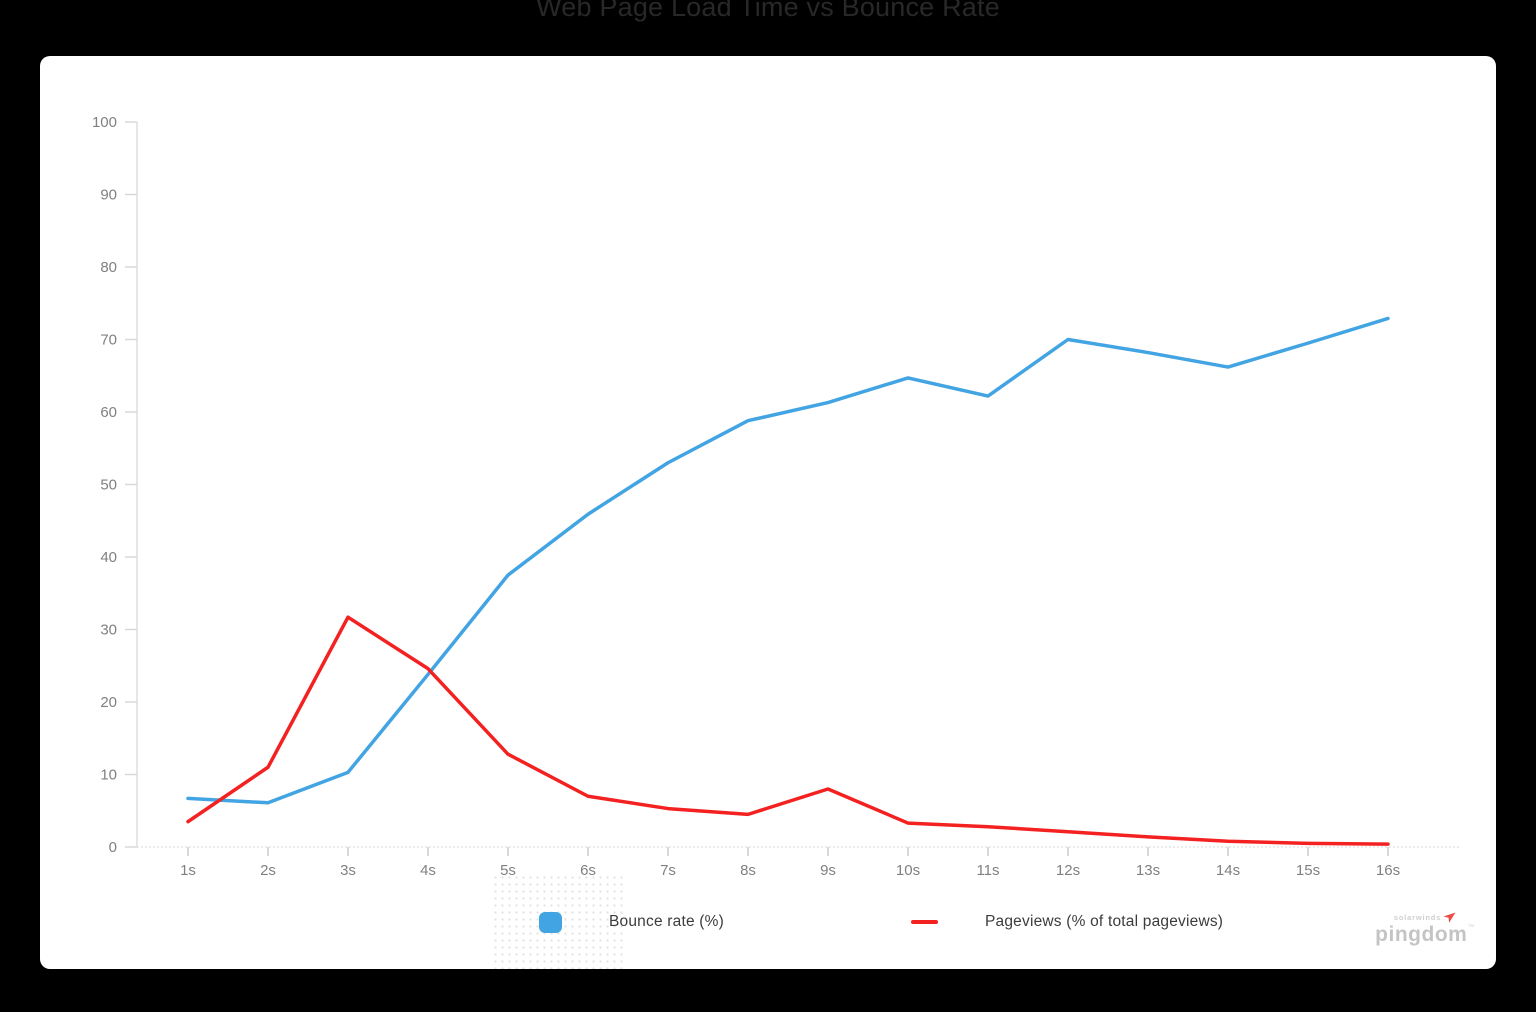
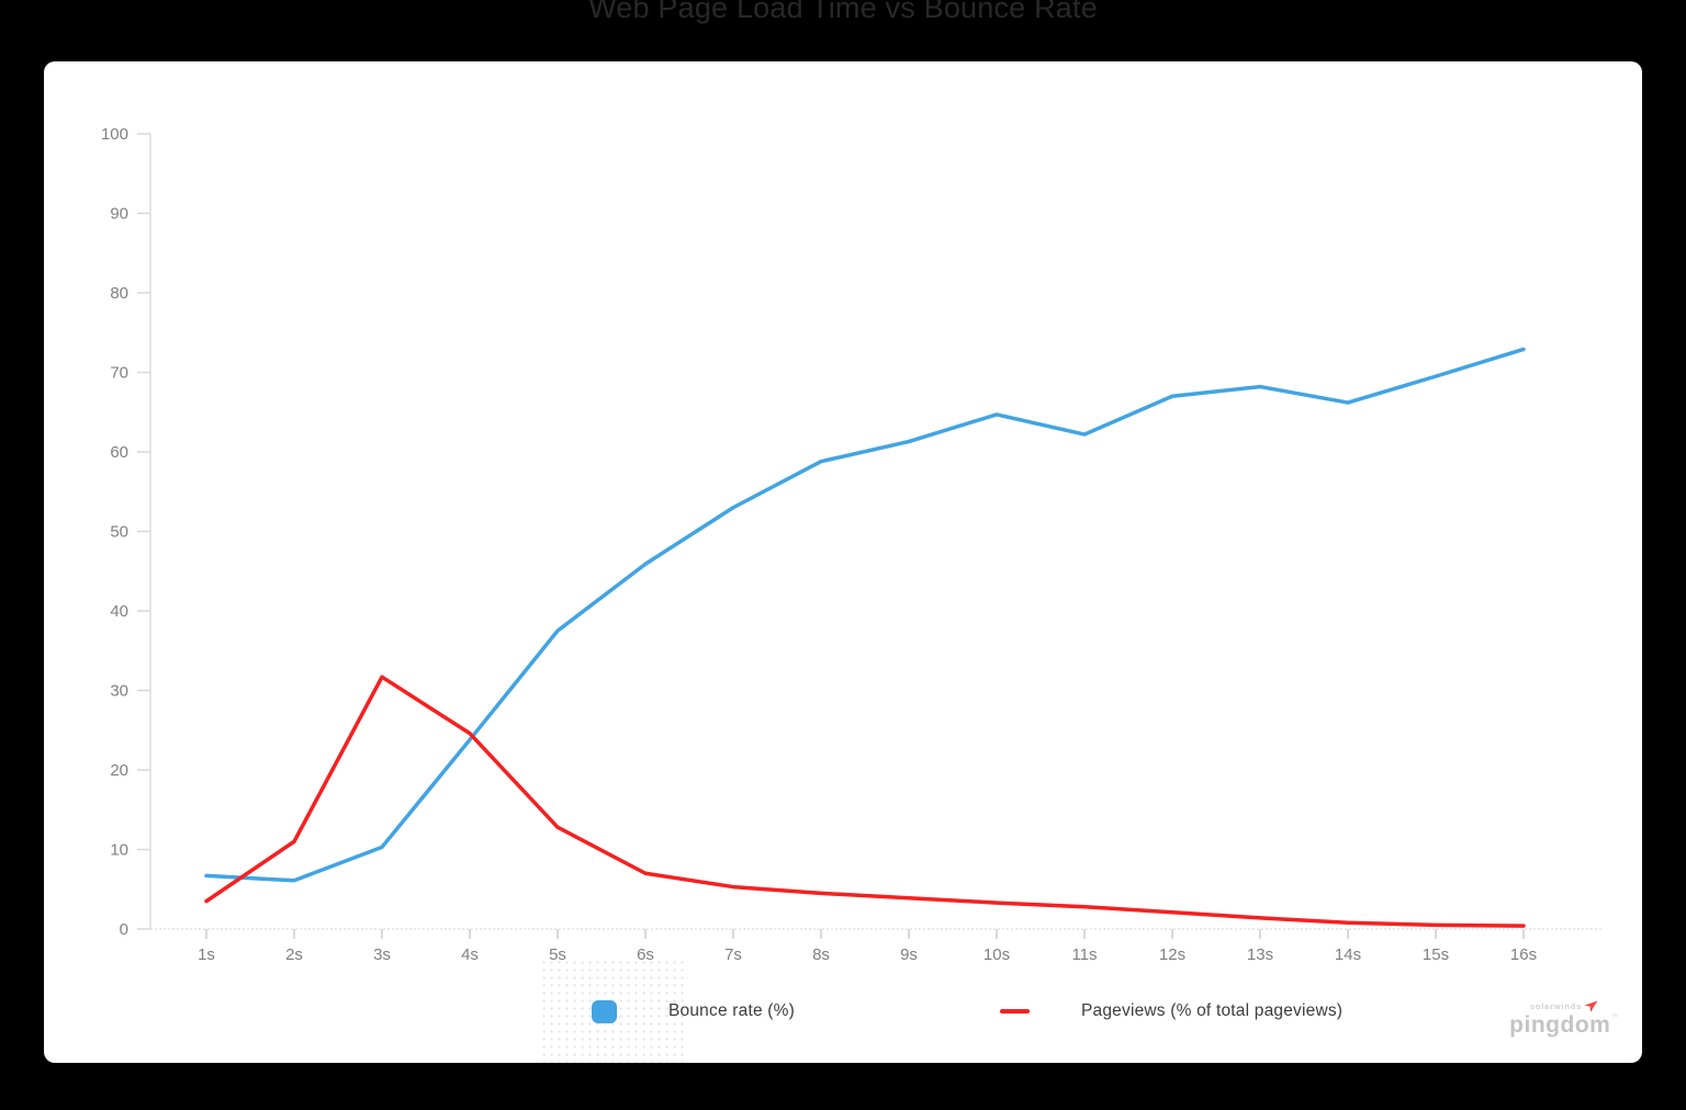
Pageviews (% of total pageviews)/9s: 8 -> 4
Bounce rate (%)/12s: 70 -> 67
